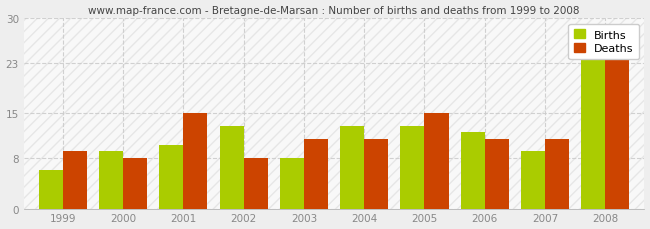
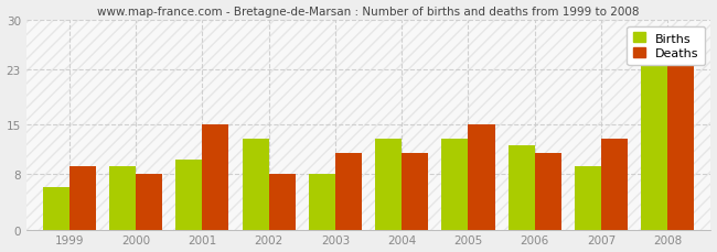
Deaths/2007: 11 -> 13
